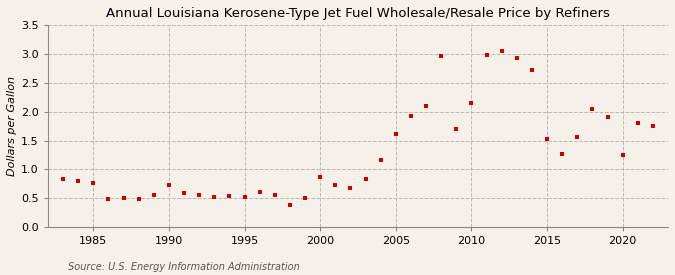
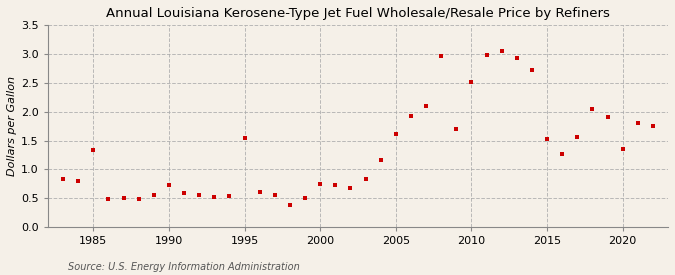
1985: 0.76 -> 1.34
1995: 0.52 -> 1.54
2000: 0.87 -> 0.74
2010: 2.16 -> 2.52
2020: 1.25 -> 1.36
